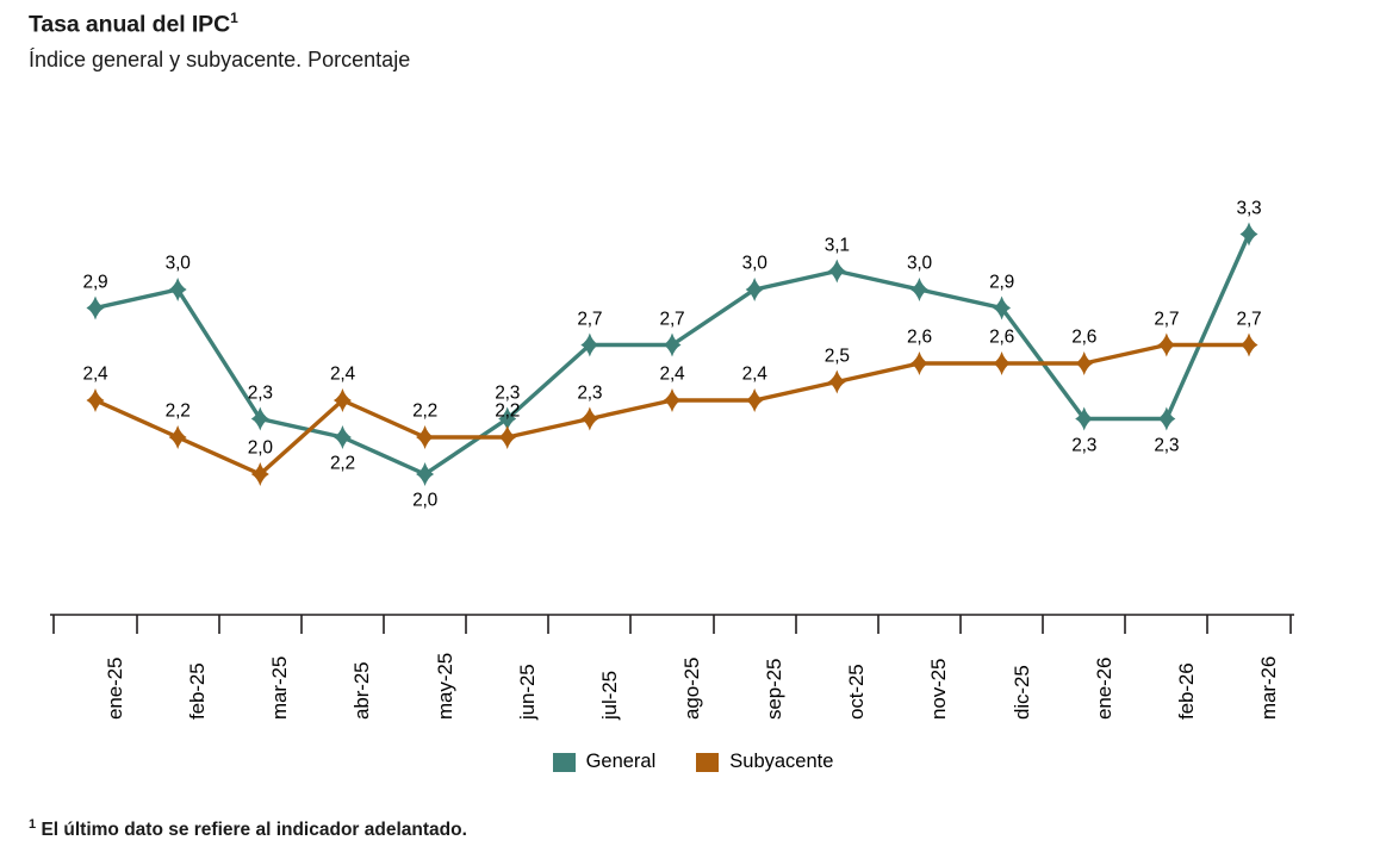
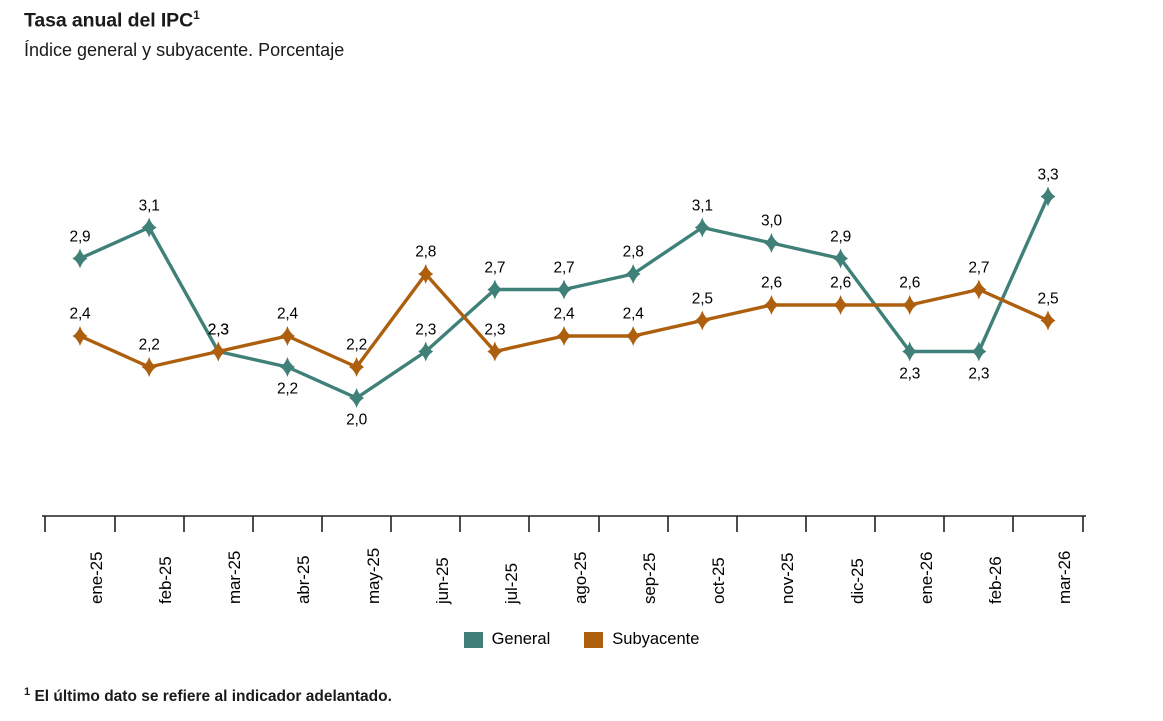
General/feb-25: 3,0 -> 3,1
Subyacente/mar-25: 2,0 -> 2,3
Subyacente/jun-25: 2,2 -> 2,8
General/sep-25: 3,0 -> 2,8
Subyacente/mar-26: 2,7 -> 2,5
